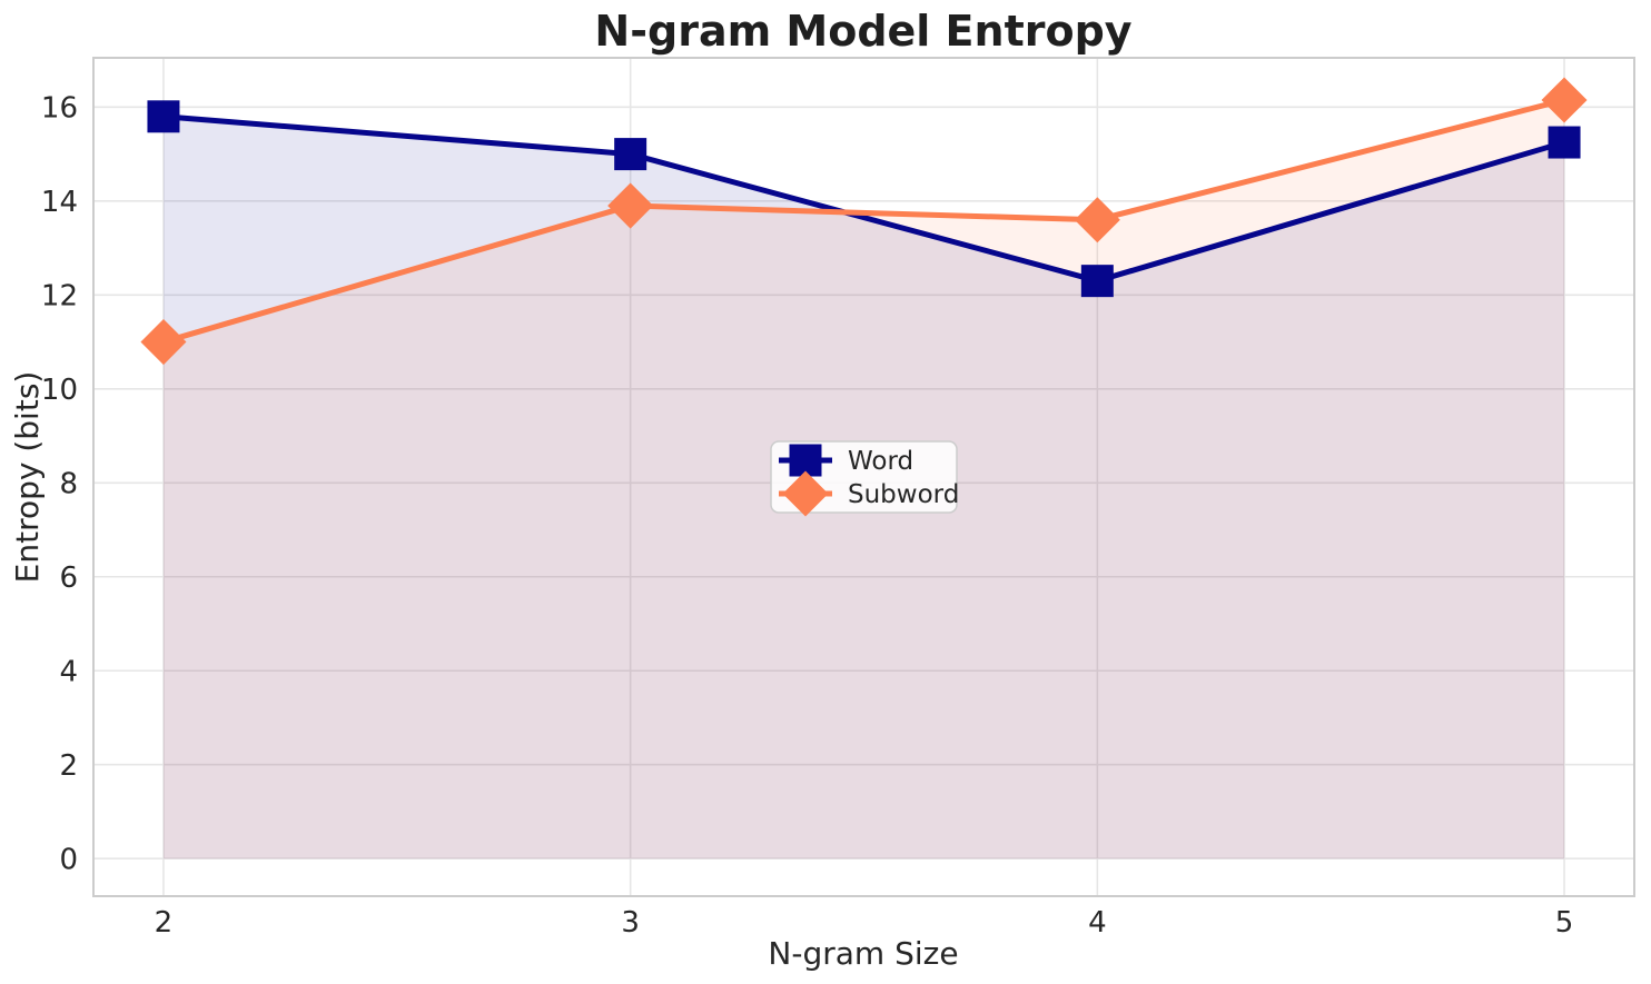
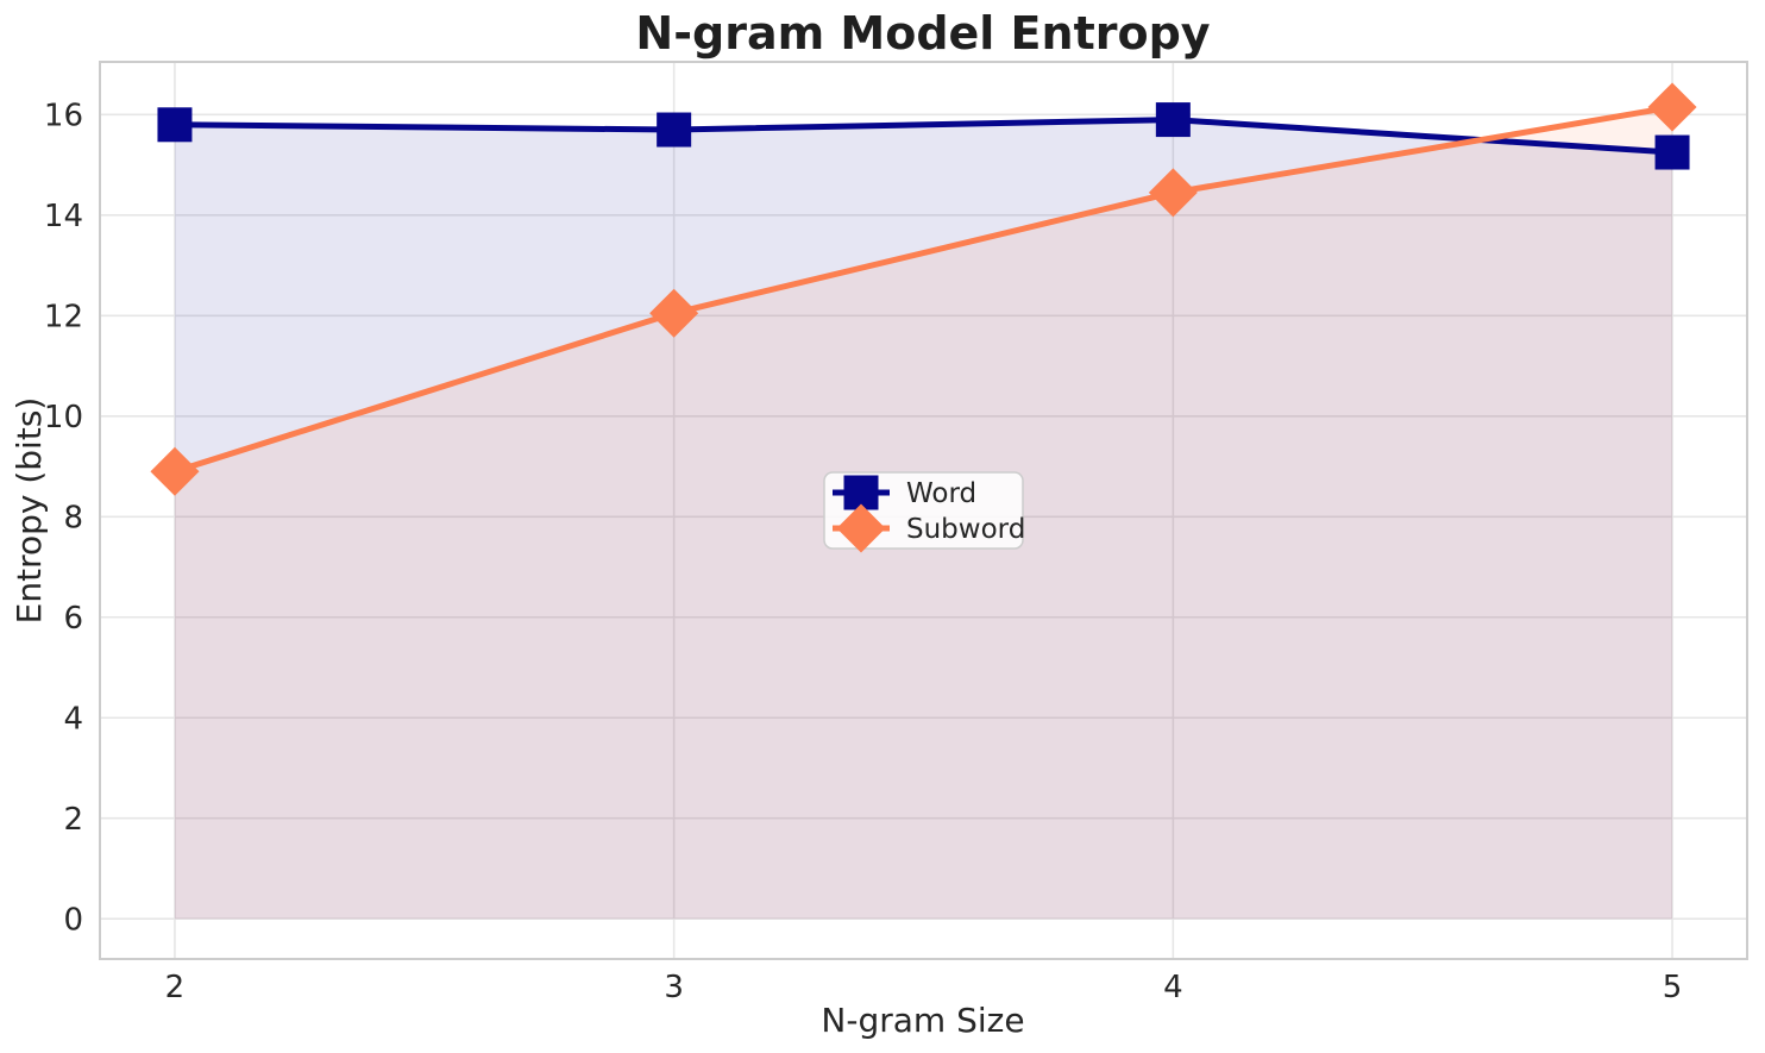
Subword/2: 11.0 -> 8.9
Word/3: 15.0 -> 15.7
Subword/3: 13.9 -> 12.1
Word/4: 12.3 -> 15.9
Subword/4: 13.6 -> 14.4
